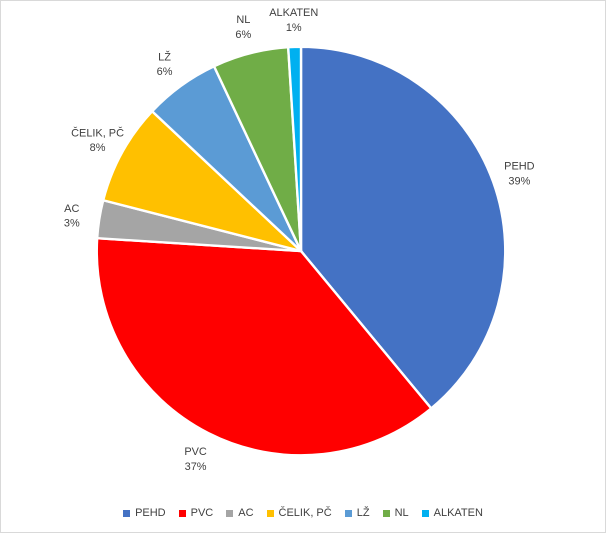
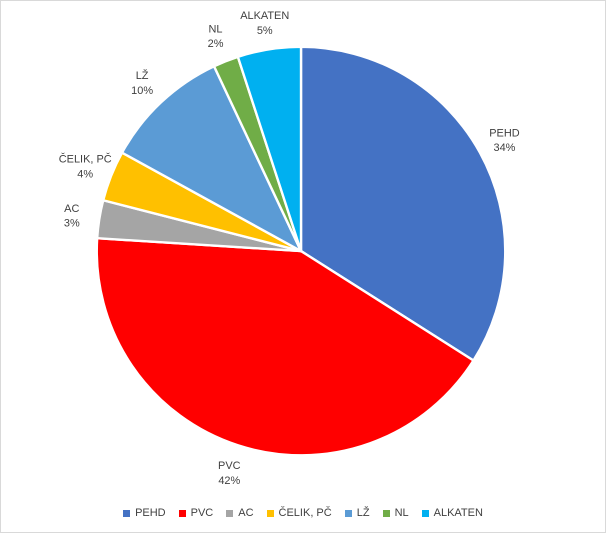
PEHD: 39% -> 34%
PVC: 37% -> 42%
ČELIK, PČ: 8% -> 4%
LŽ: 6% -> 10%
NL: 6% -> 2%
ALKATEN: 1% -> 5%
